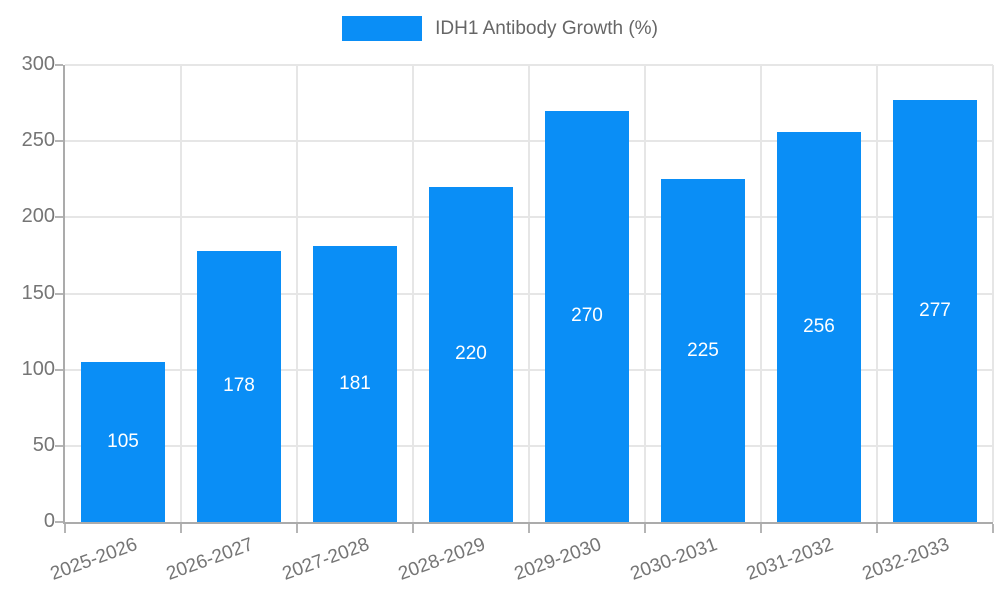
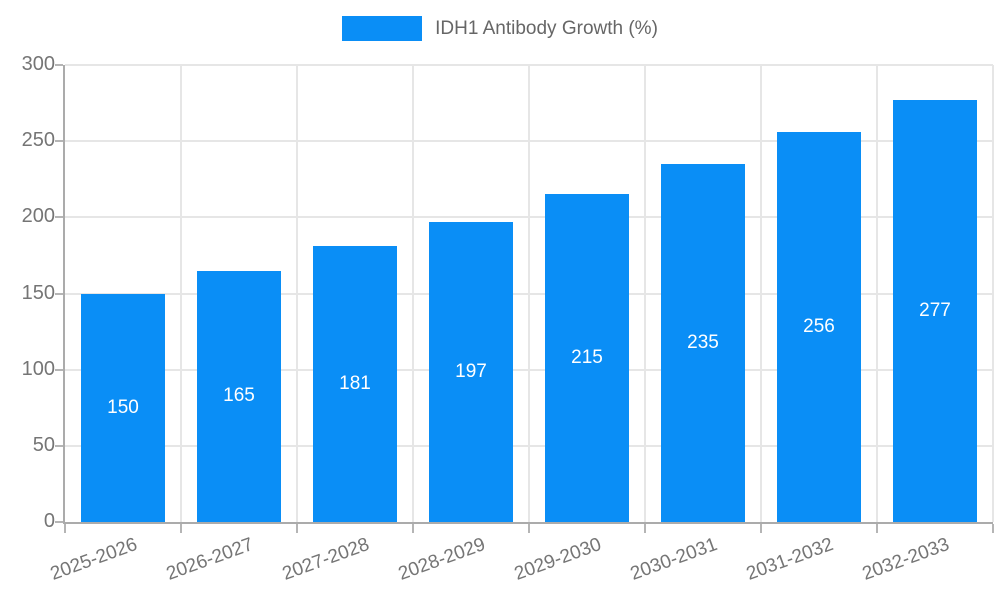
2025-2026: 105 -> 150
2026-2027: 178 -> 165
2028-2029: 220 -> 197
2029-2030: 270 -> 215
2030-2031: 225 -> 235
